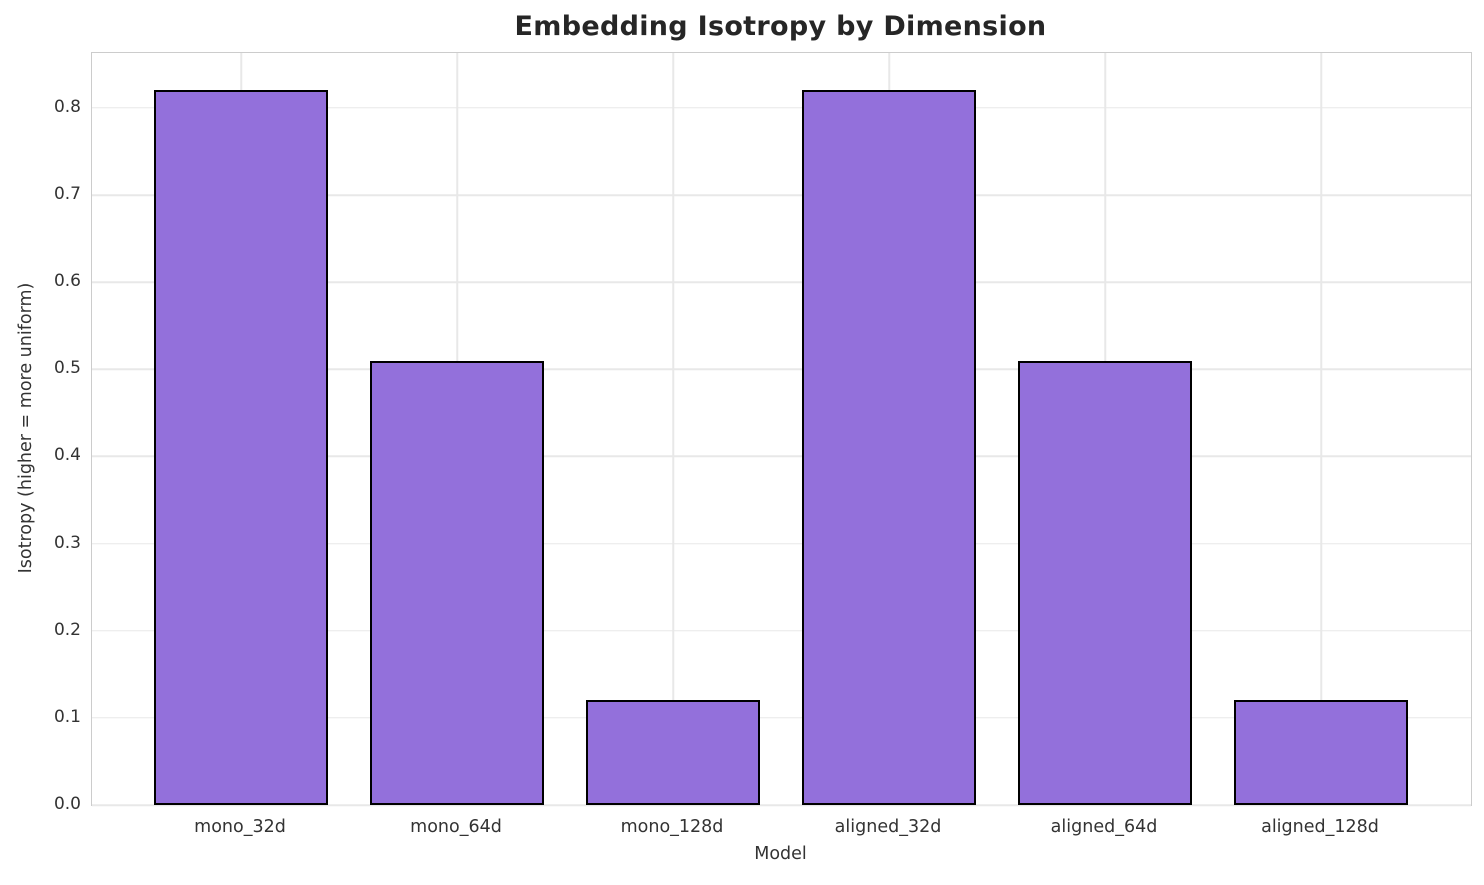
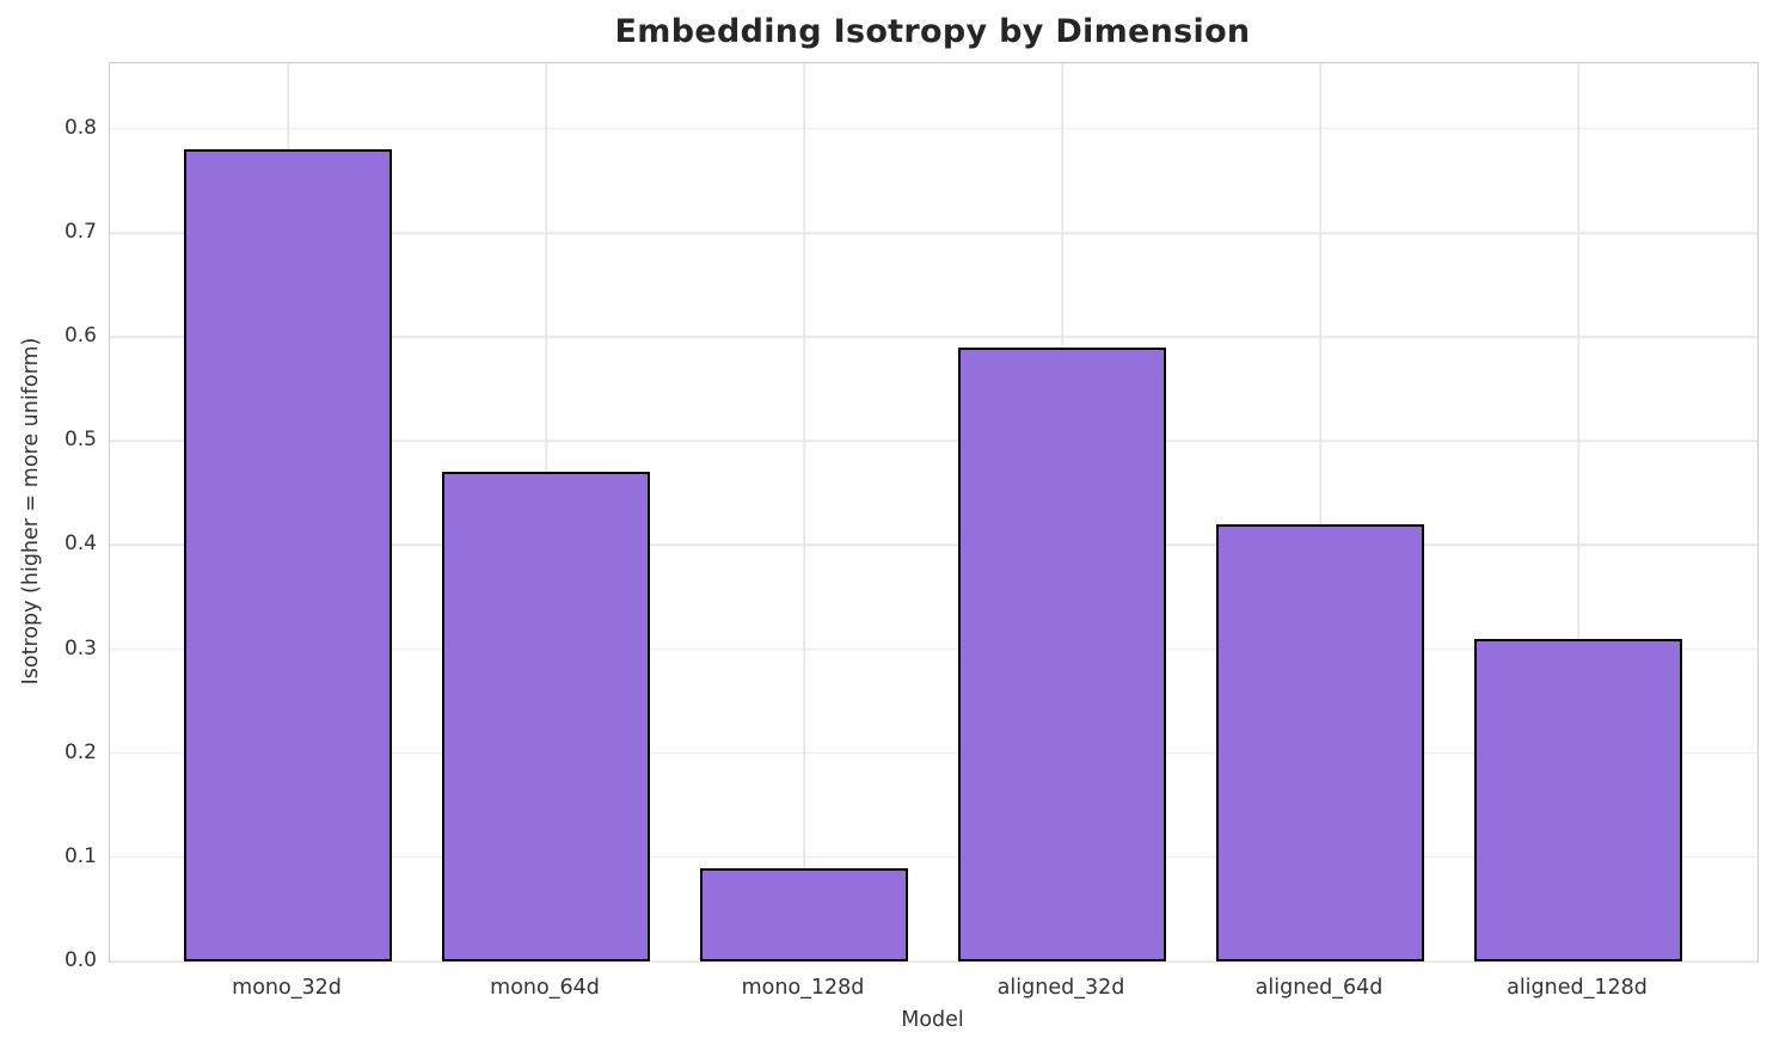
mono_32d: 0.82 -> 0.78
mono_64d: 0.51 -> 0.47
mono_128d: 0.12 -> 0.09
aligned_32d: 0.82 -> 0.59
aligned_64d: 0.51 -> 0.42
aligned_128d: 0.12 -> 0.31
